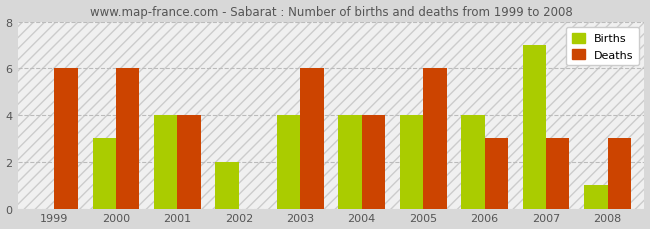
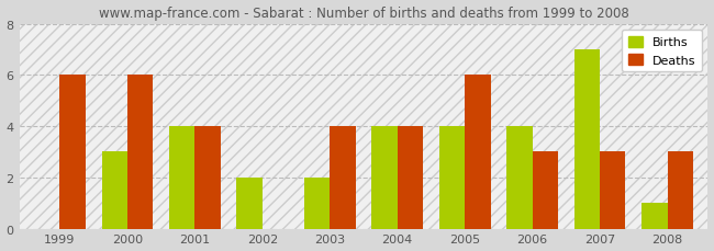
Births/2003: 4 -> 2
Deaths/2003: 6 -> 4
